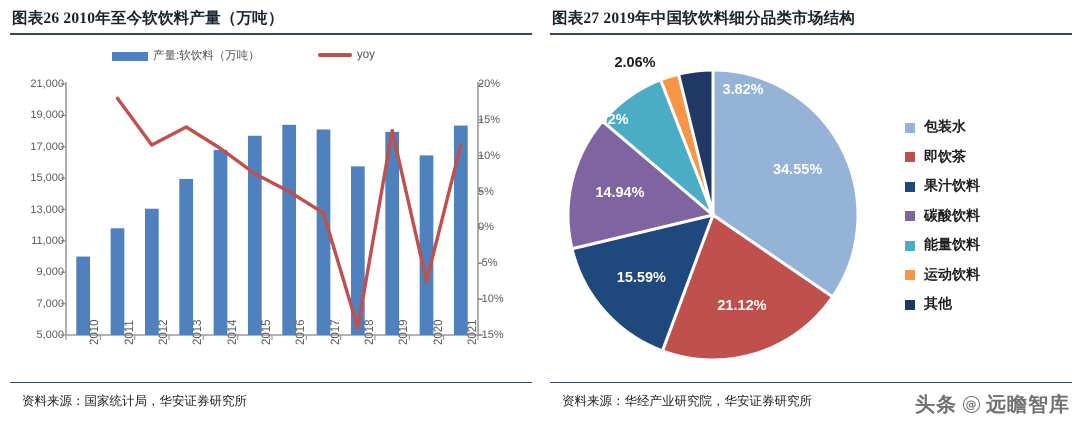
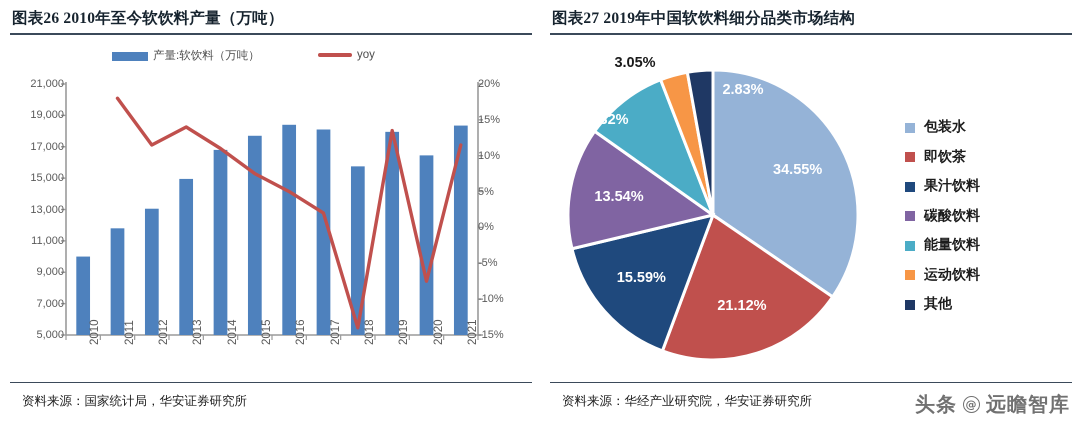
图表27 2019年中国软饮料细分品类市场结构/碳酸饮料: 14.94% -> 13.54%
图表27 2019年中国软饮料细分品类市场结构/能量饮料: 7.92% -> 9.32%
图表27 2019年中国软饮料细分品类市场结构/运动饮料: 2.06% -> 3.05%
图表27 2019年中国软饮料细分品类市场结构/其他: 3.82% -> 2.83%
